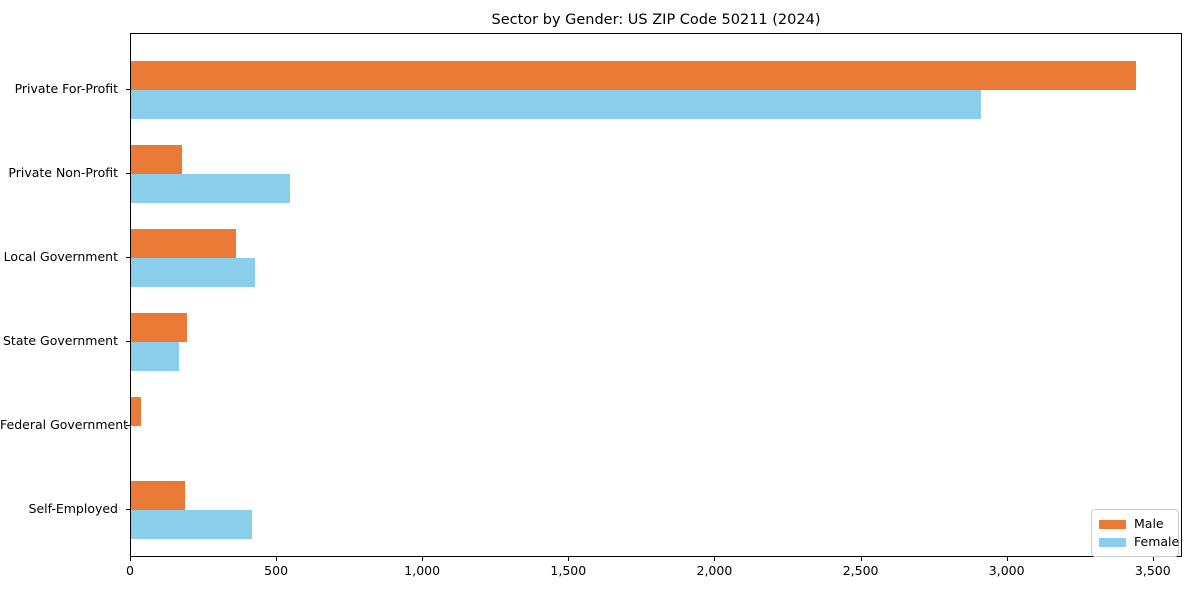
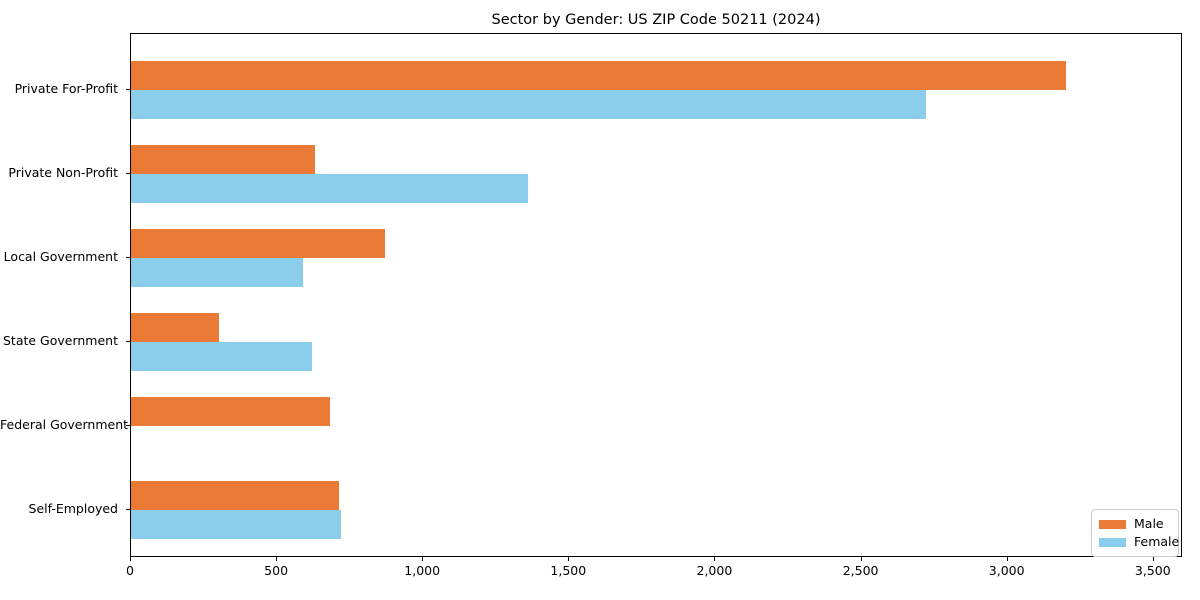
Male/Private For-Profit: 3440 -> 3200
Female/Private For-Profit: 2910 -> 2720
Male/Private Non-Profit: 180 -> 630
Female/Private Non-Profit: 540 -> 1360
Male/Local Government: 360 -> 870
Female/Local Government: 420 -> 590
Male/State Government: 190 -> 300
Female/State Government: 160 -> 620
Male/Federal Government: 40 -> 680
Male/Self-Employed: 180 -> 710
Female/Self-Employed: 420 -> 720
